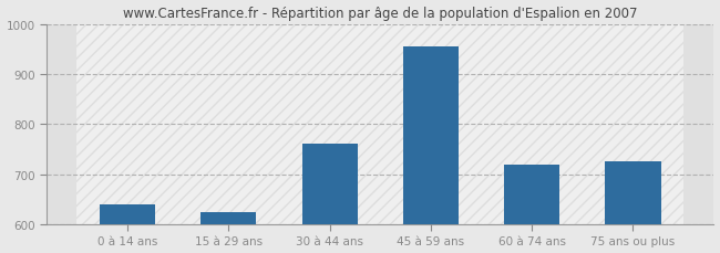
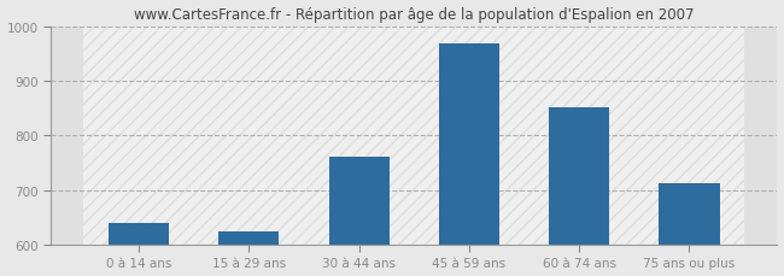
45 à 59 ans: 955 -> 968
60 à 74 ans: 720 -> 852
75 ans ou plus: 725 -> 712
